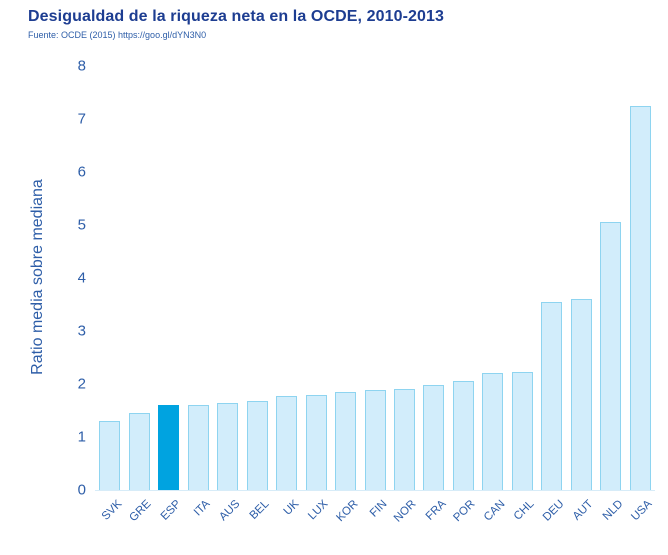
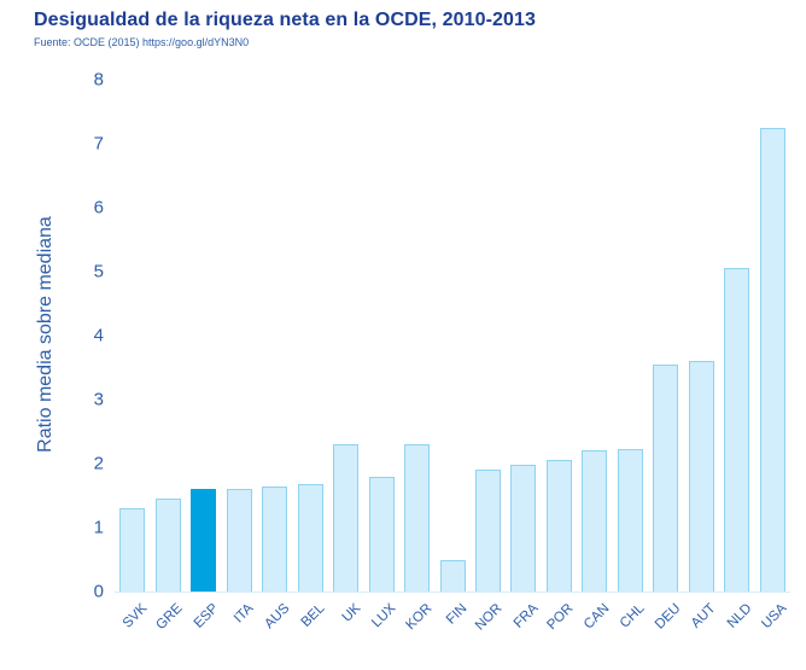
UK: 1.8 -> 2.3
KOR: 1.9 -> 2.3
FIN: 1.9 -> 0.5
